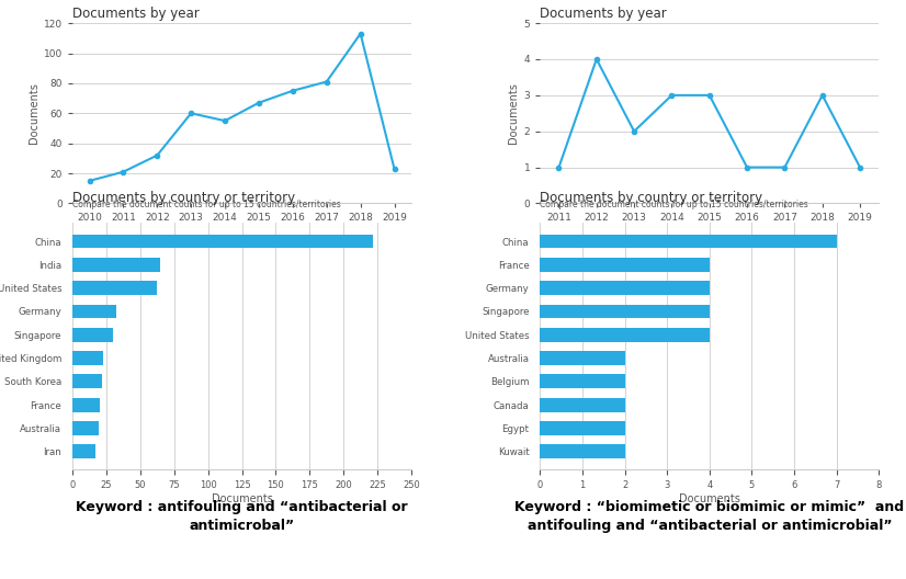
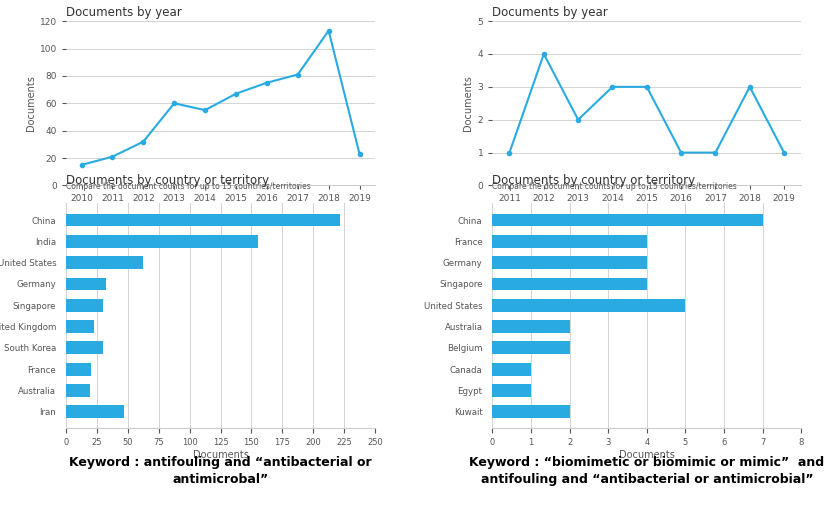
India: 65 -> 155
South Korea: 22 -> 30
Iran: 17 -> 47
United States: 4 -> 5
Canada: 2 -> 1
Egypt: 2 -> 1
